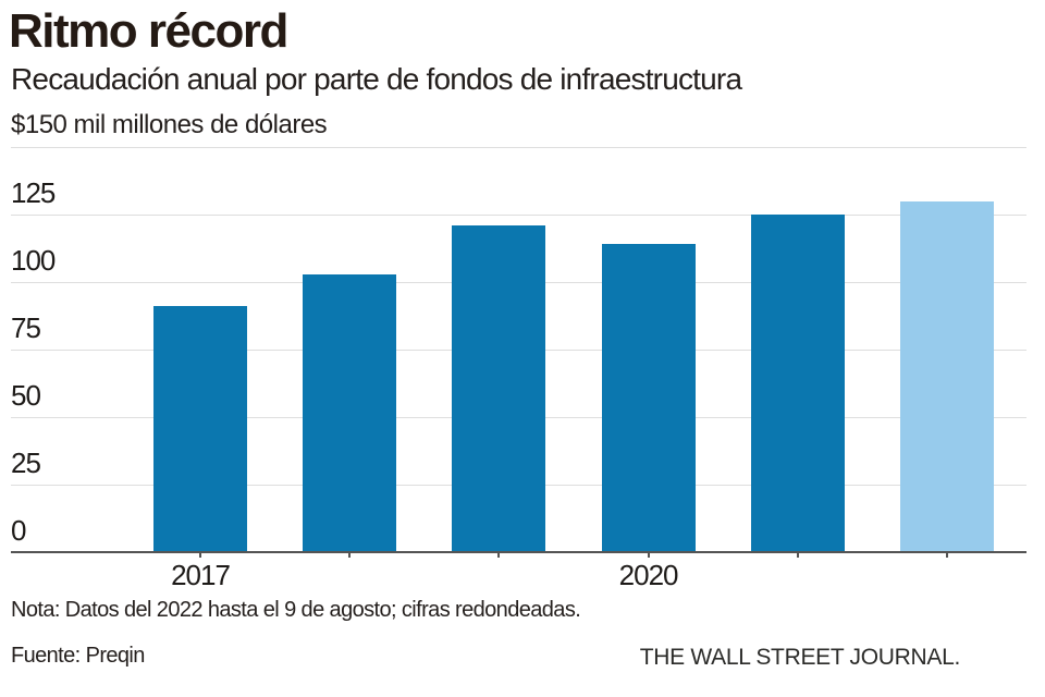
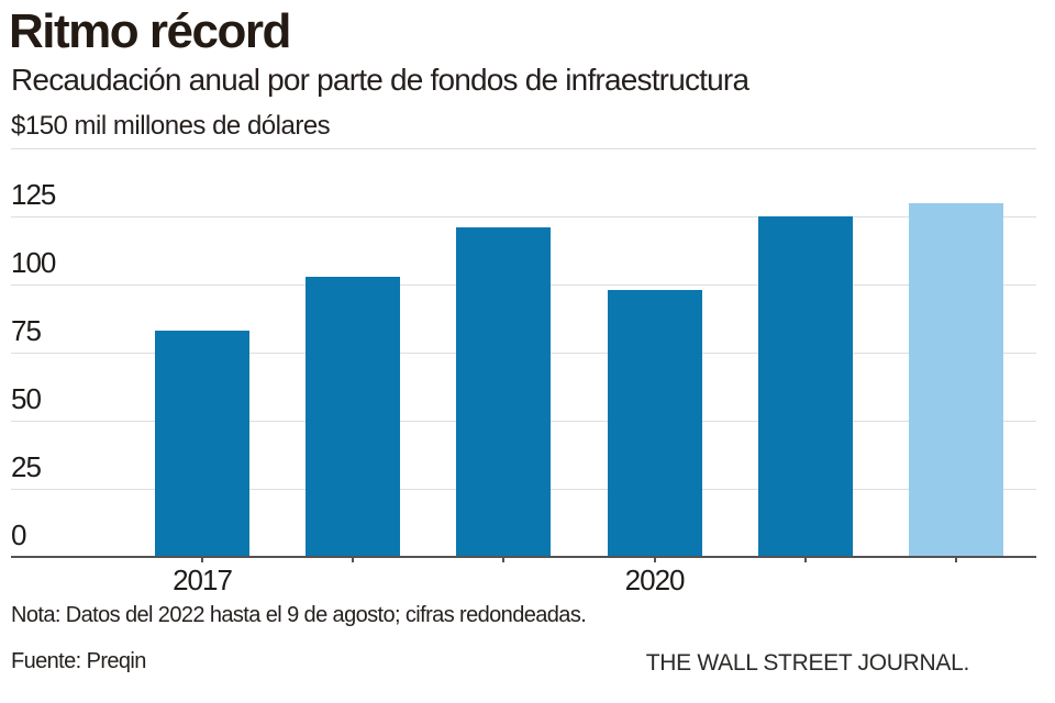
2017: 91 -> 83
2020: 114 -> 98
